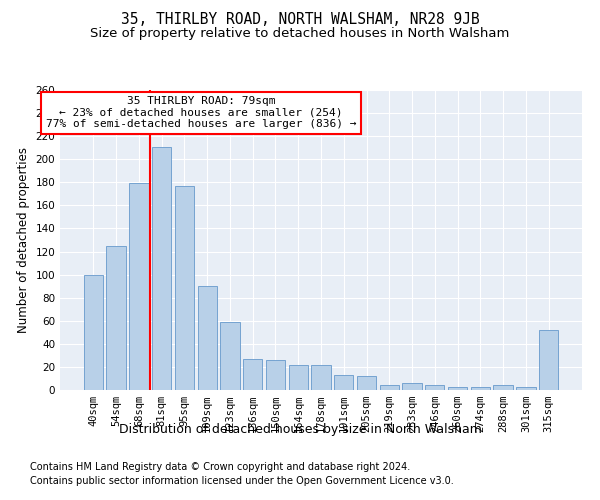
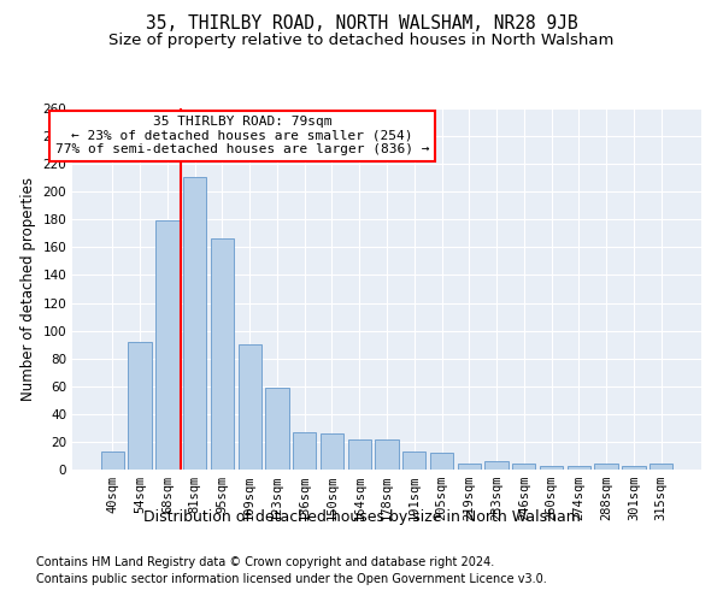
40sqm: 100 -> 13
54sqm: 125 -> 92
95sqm: 177 -> 166
315sqm: 52 -> 4
